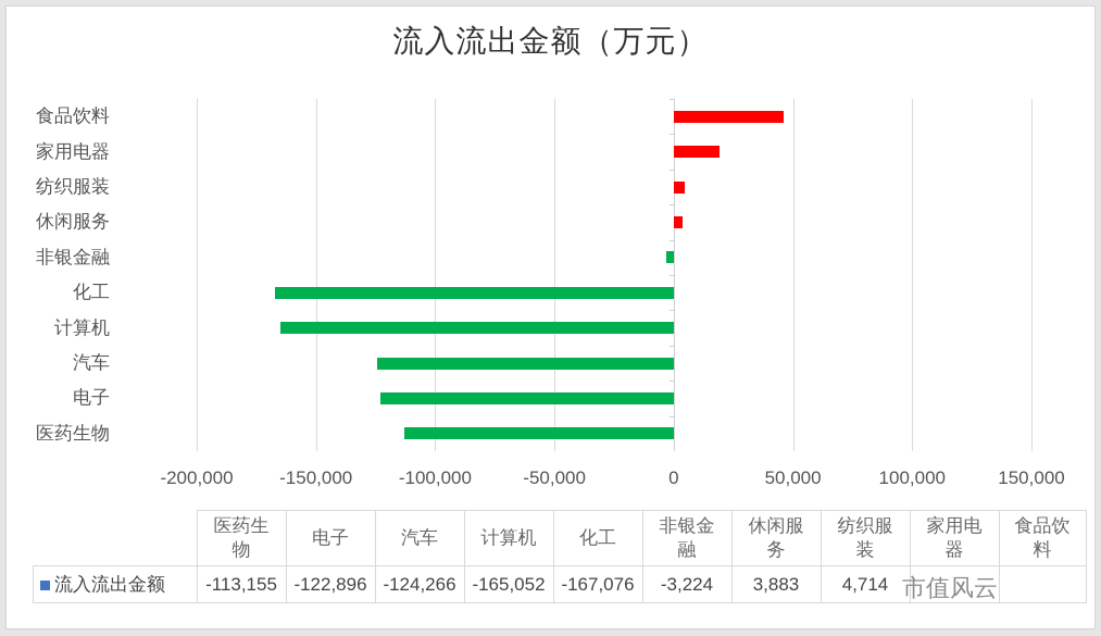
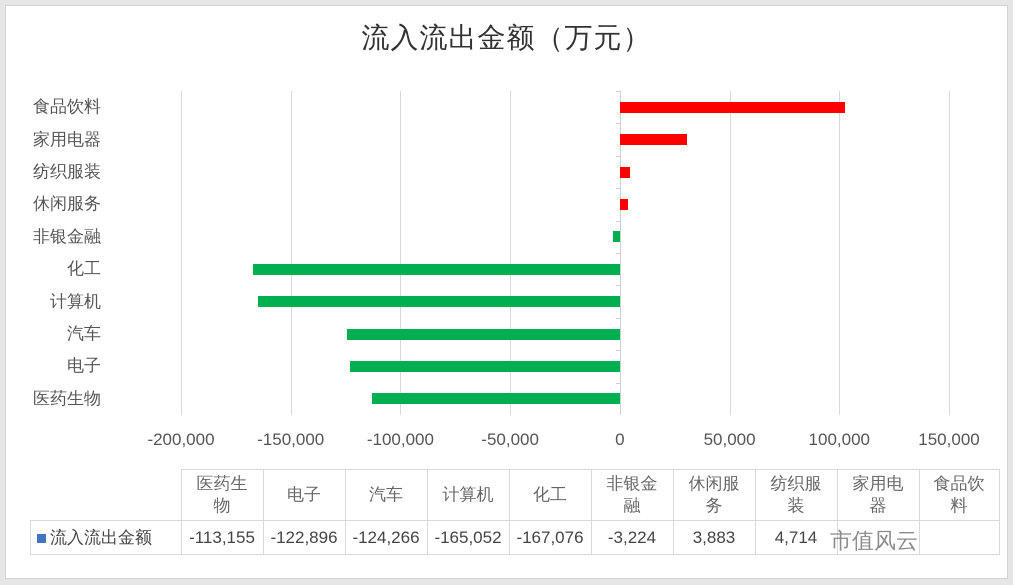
家用电器: 19000 -> 30000
食品饮料: 46000 -> 103000
